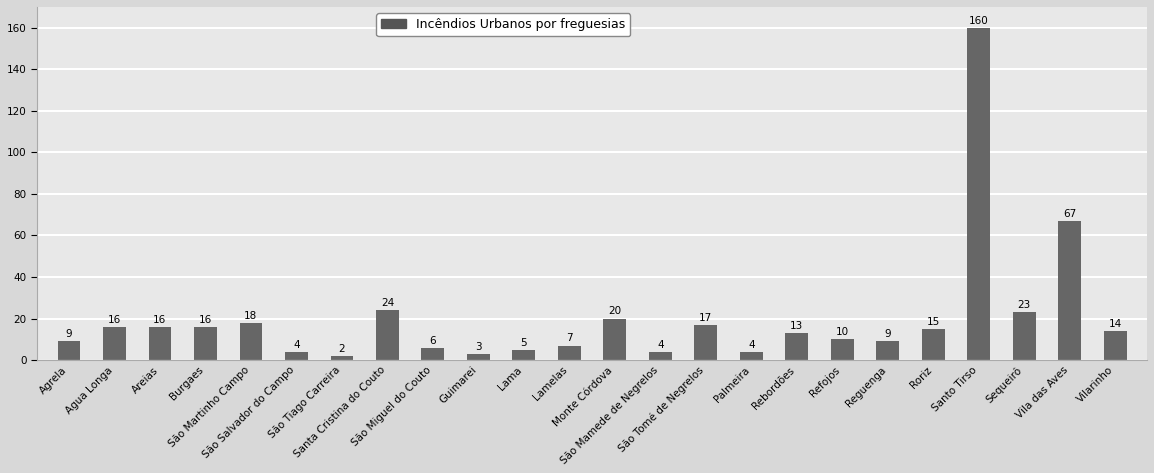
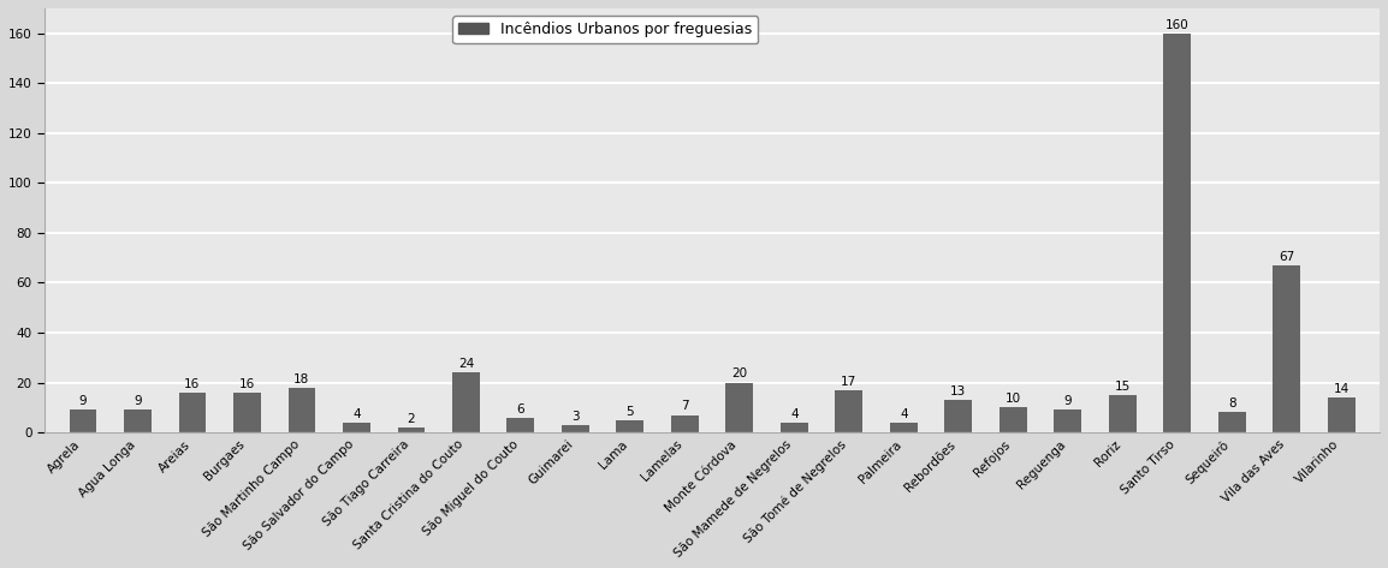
Agua Longa: 16 -> 9
Sequeirô: 23 -> 8
